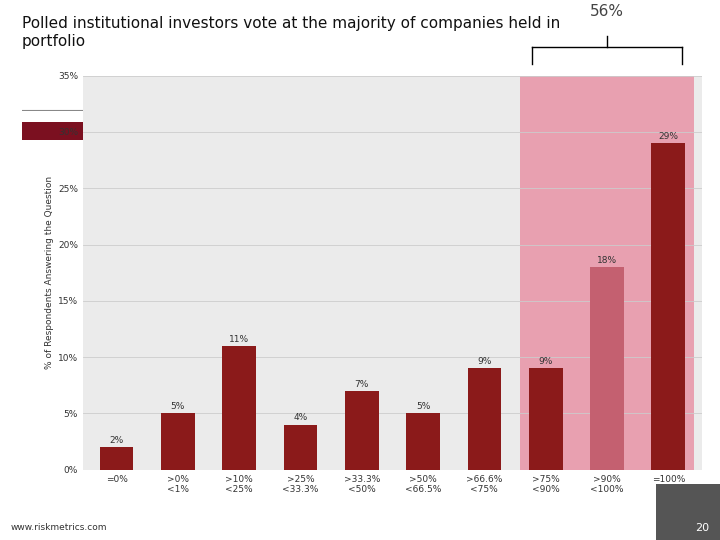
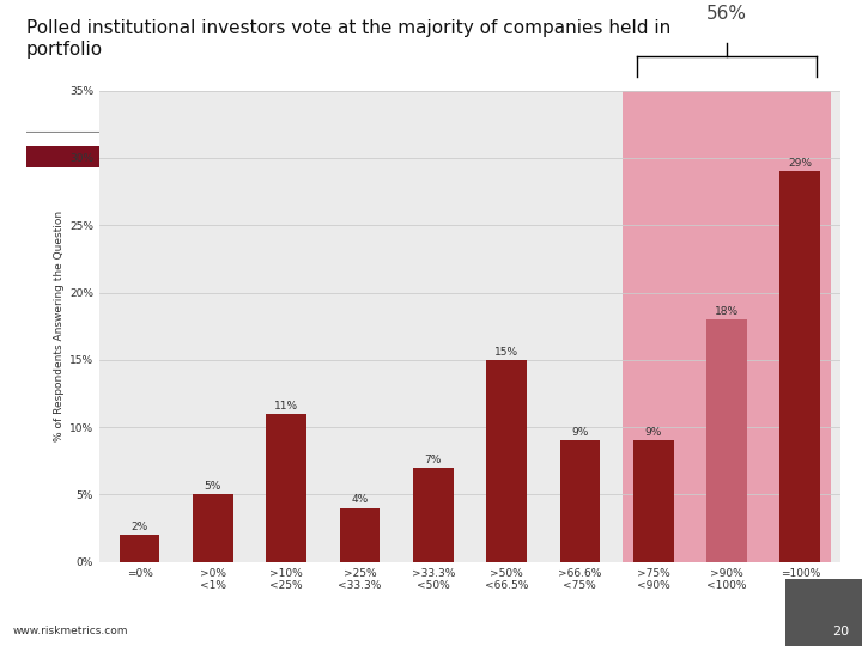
>50% <66.5%: 5% -> 15%
